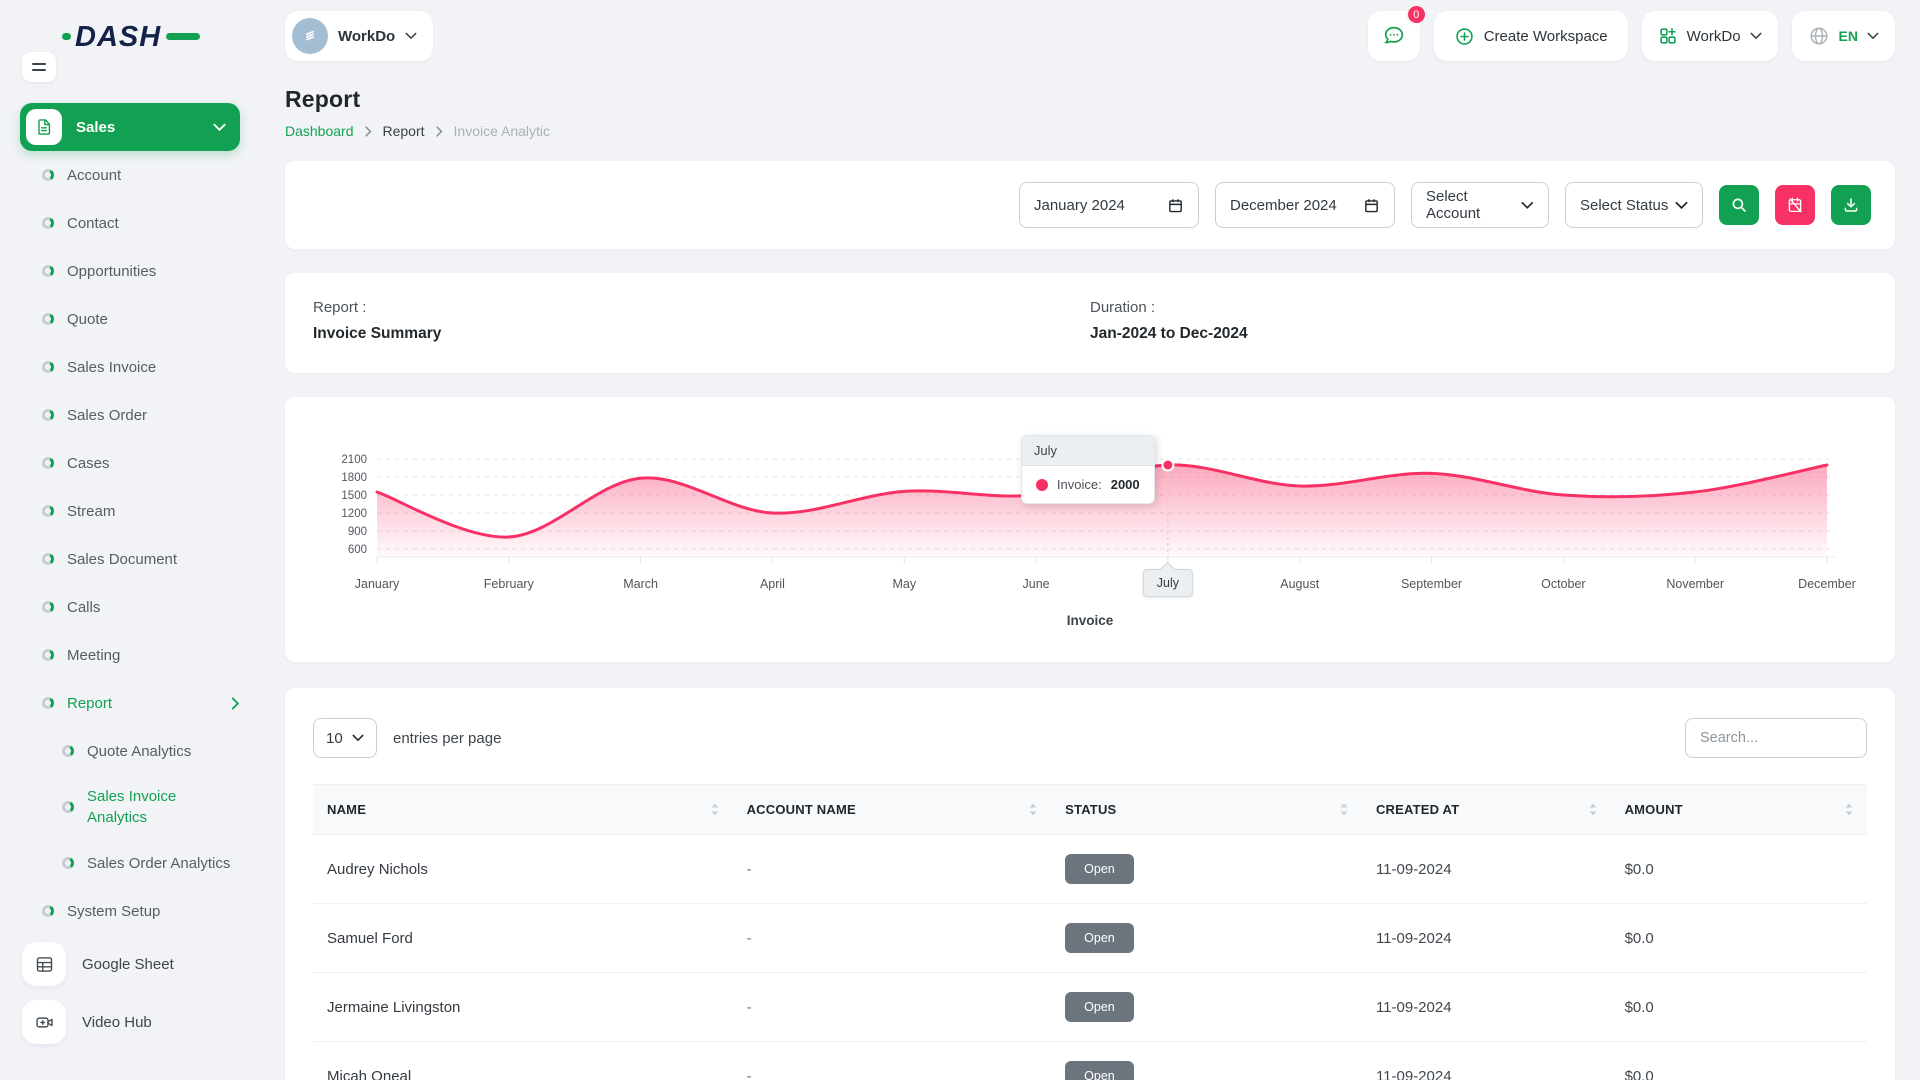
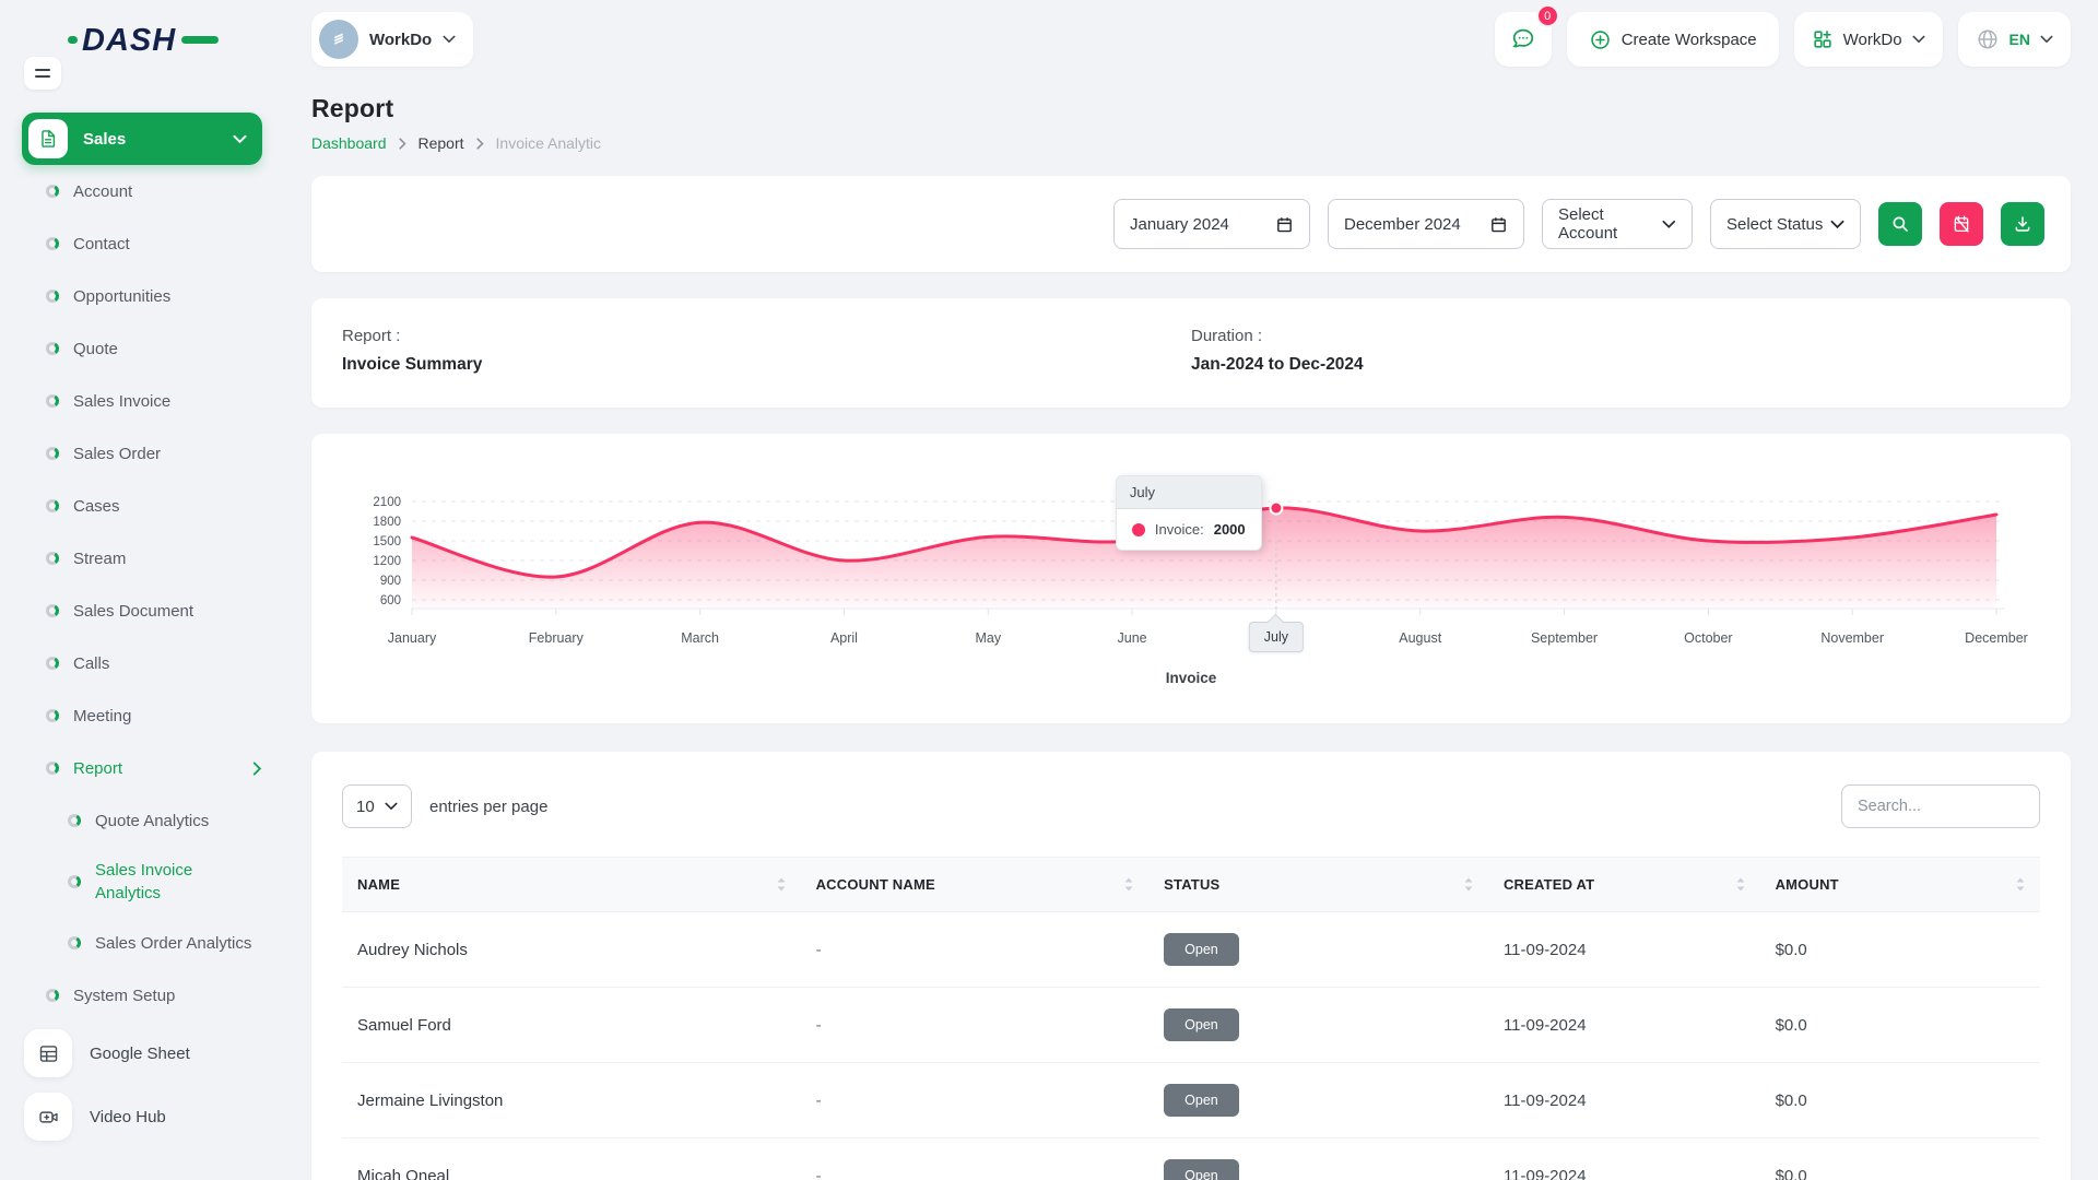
February: 800 -> 1000
December: 2000 -> 1900
